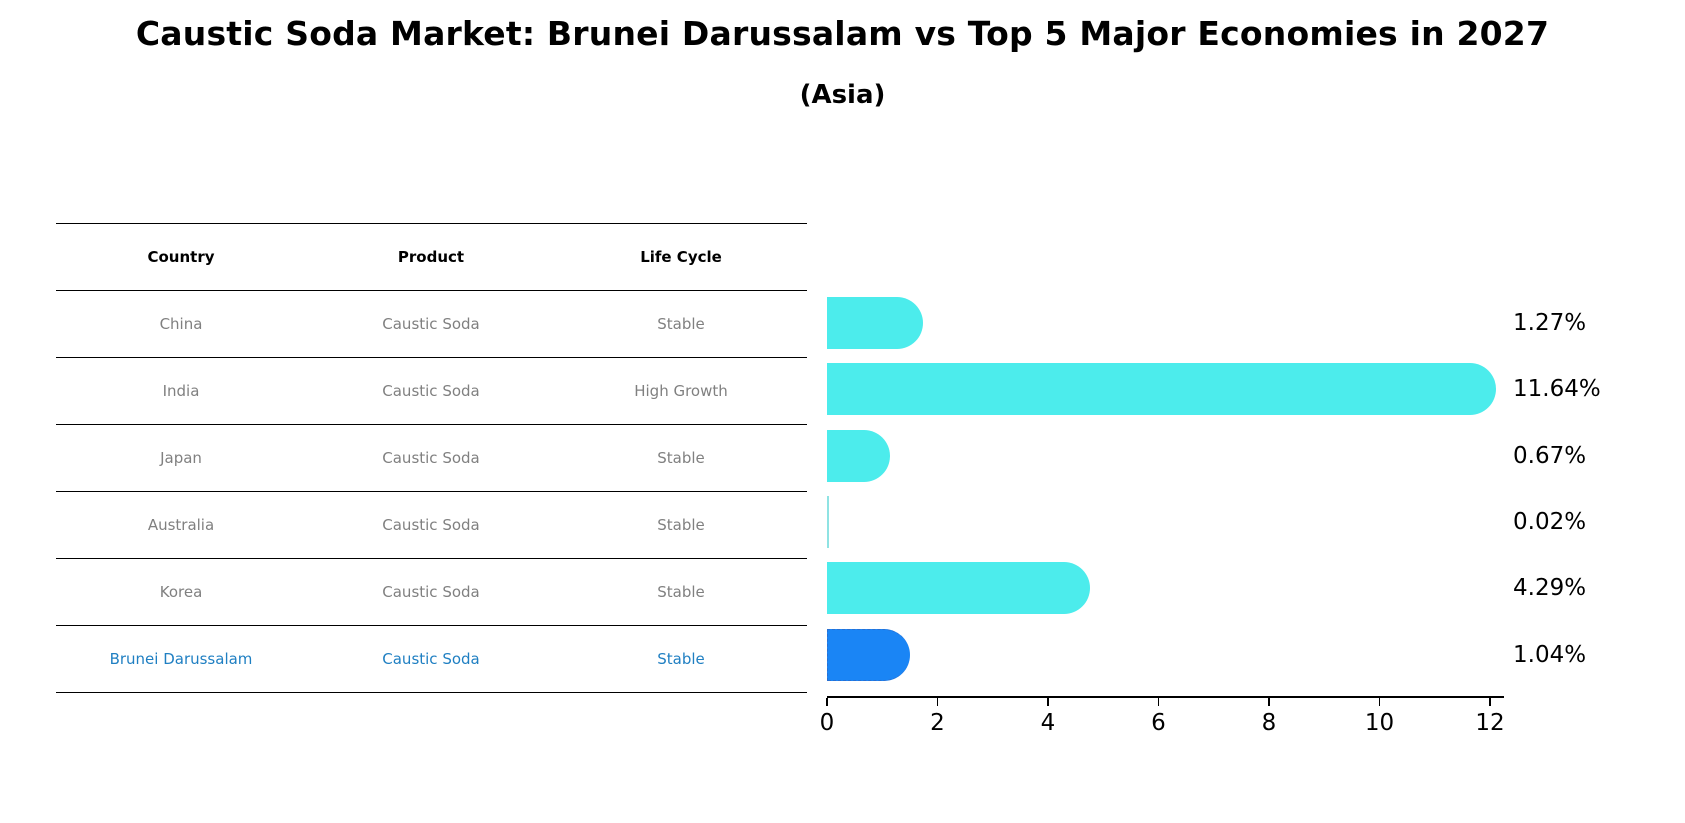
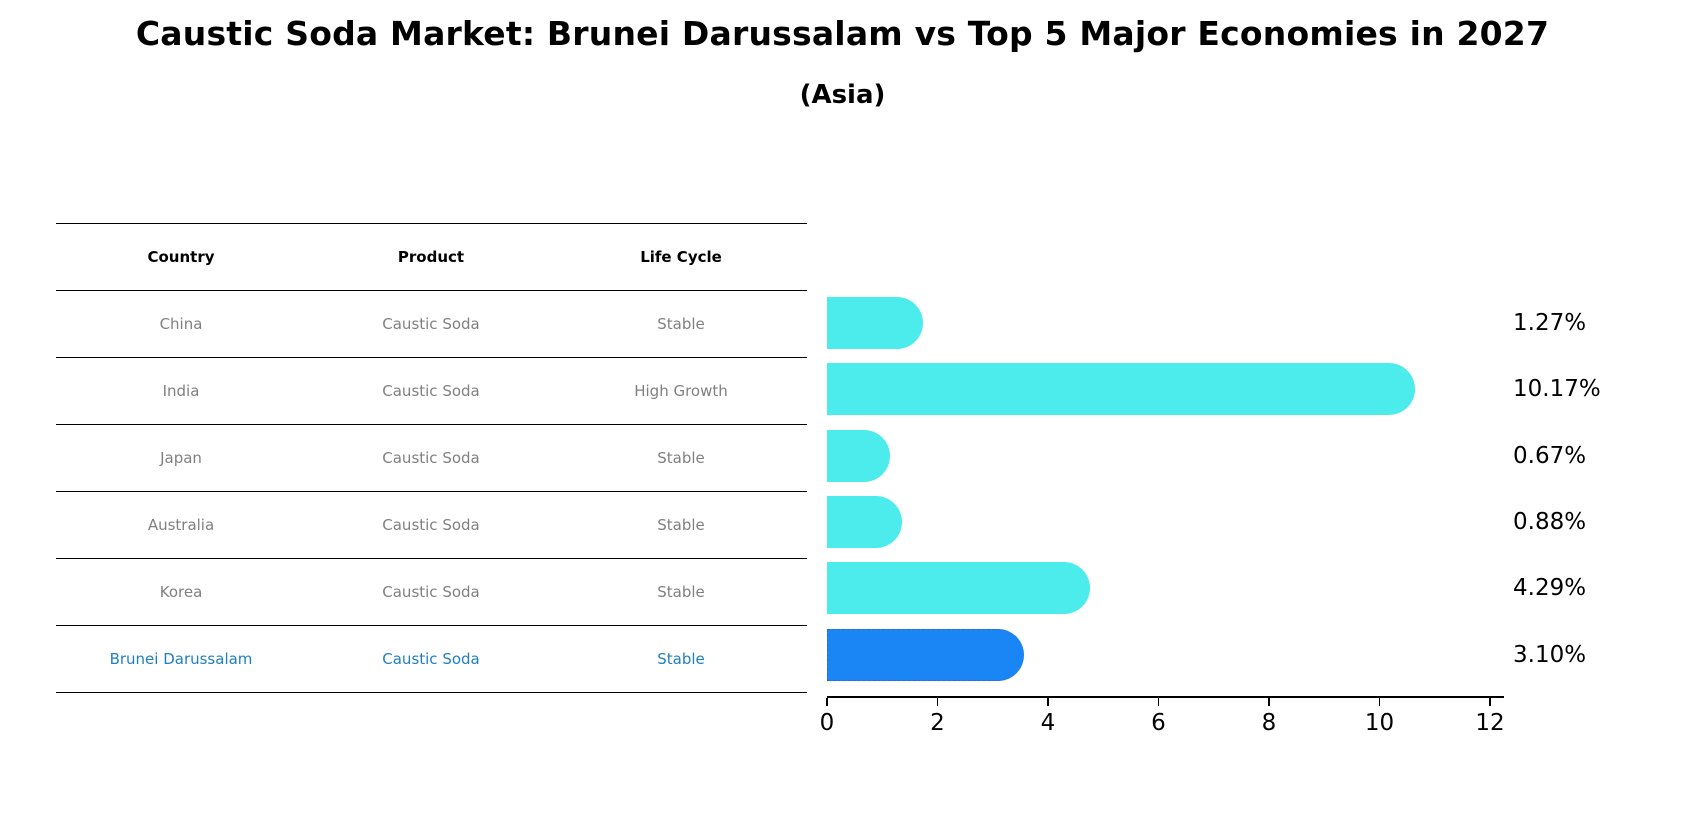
India: 11.64% -> 10.17%
Australia: 0.02% -> 0.88%
Brunei Darussalam: 1.04% -> 3.10%
